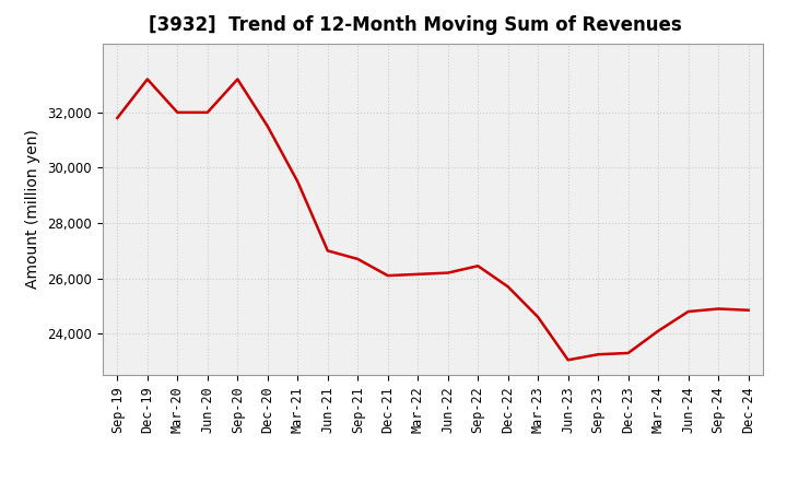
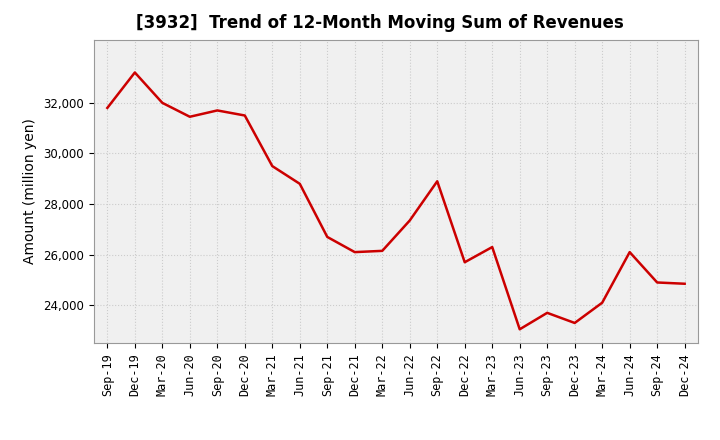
Jun-20: 32,000 -> 31,450
Sep-20: 33,200 -> 31,700
Jun-21: 27,000 -> 28,800
Jun-22: 26,200 -> 27,350
Sep-22: 26,450 -> 28,900
Mar-23: 24,600 -> 26,300
Sep-23: 23,250 -> 23,700
Jun-24: 24,800 -> 26,100
